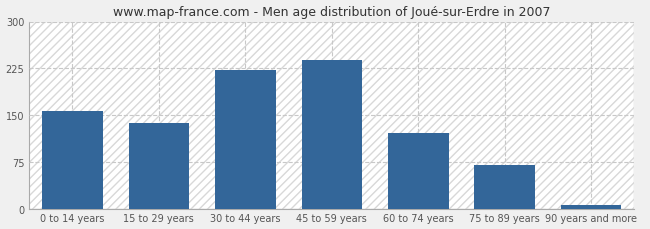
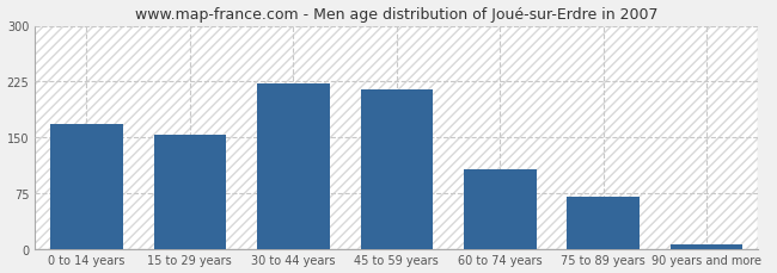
0 to 14 years: 156 -> 168
15 to 29 years: 138 -> 153
45 to 59 years: 238 -> 215
60 to 74 years: 122 -> 107
